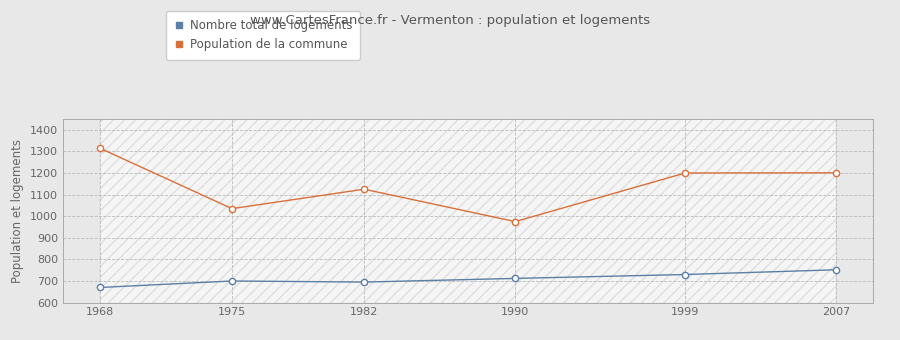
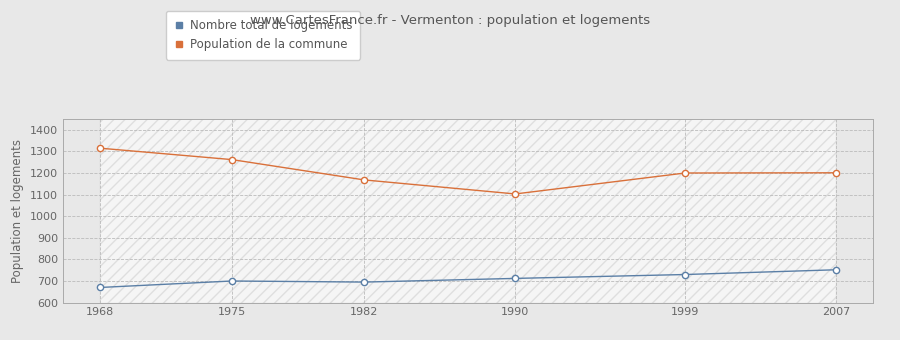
Population de la commune/1975: 1035 -> 1262
Population de la commune/1982: 1125 -> 1168
Population de la commune/1990: 975 -> 1103
